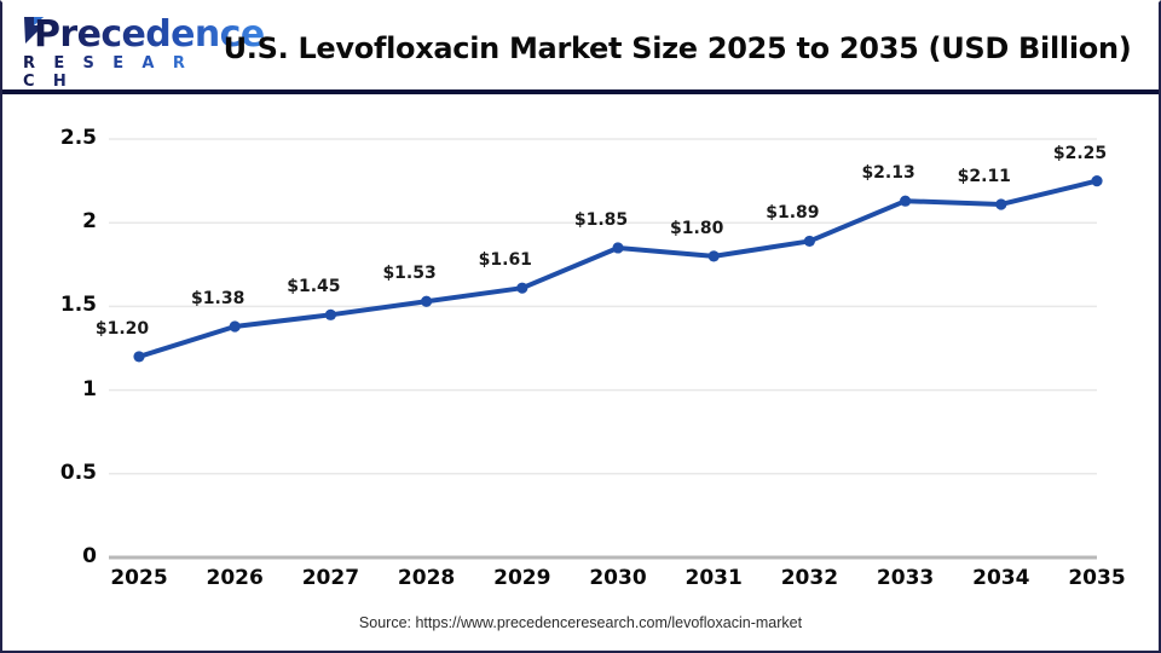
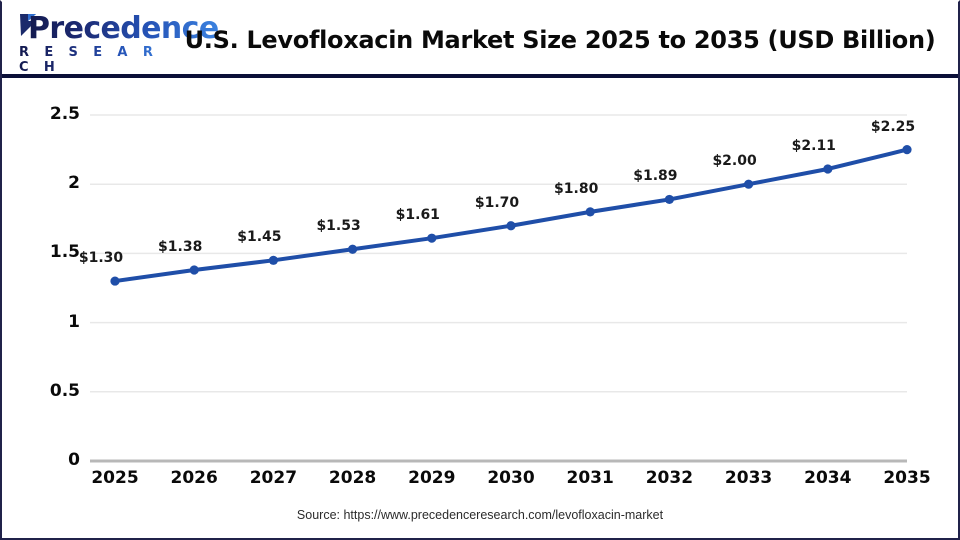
2025: $1.20 -> $1.30
2030: $1.85 -> $1.70
2033: $2.13 -> $2.00
